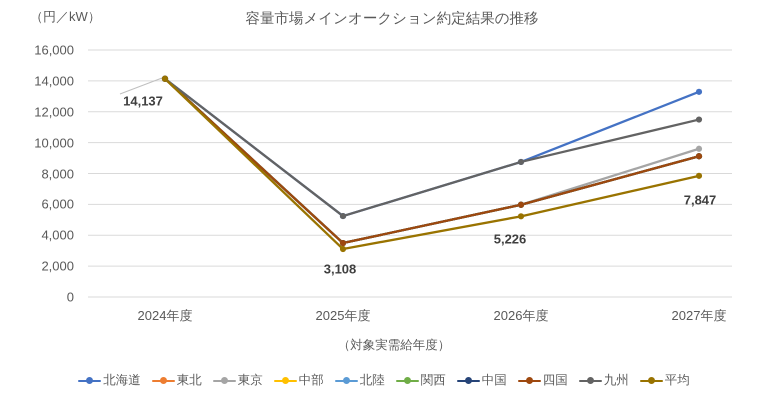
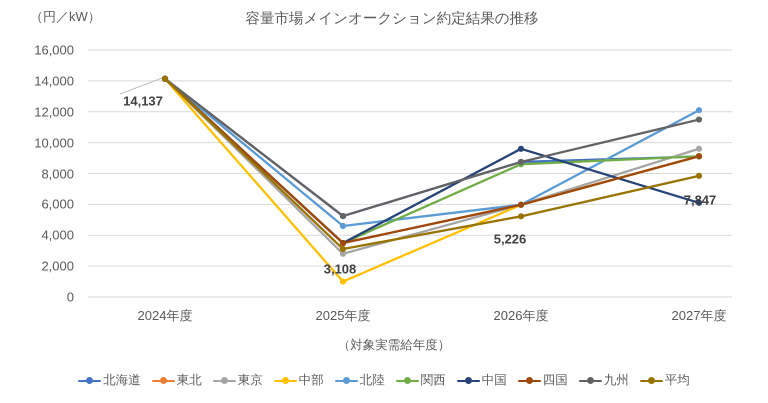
東京/2025年度: 3500 -> 2800
中部/2025年度: 3500 -> 1000
北陸/2025年度: 3500 -> 4600
関西/2026年度: 6000 -> 8600
中国/2026年度: 6000 -> 9600
北海道/2027年度: 13300 -> 9100
北陸/2027年度: 9100 -> 12100
中国/2027年度: 9100 -> 6100
